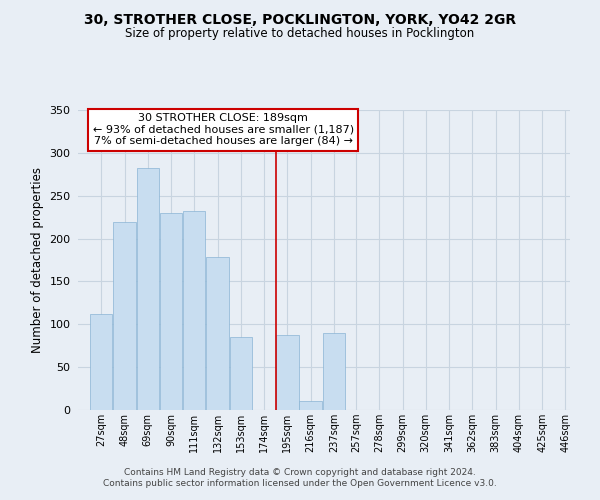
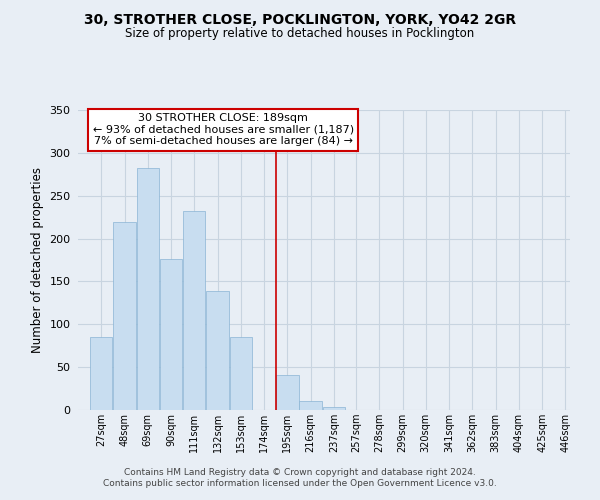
27sqm: 112 -> 85
90sqm: 230 -> 176
132sqm: 178 -> 139
195sqm: 88 -> 41
237sqm: 90 -> 4
